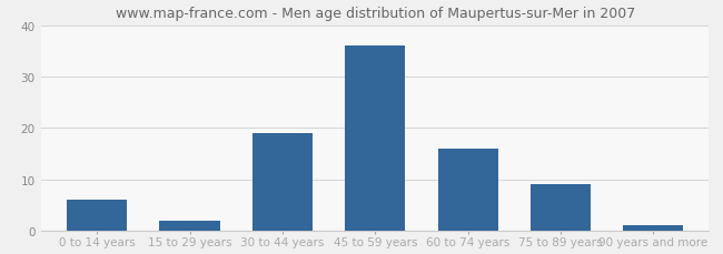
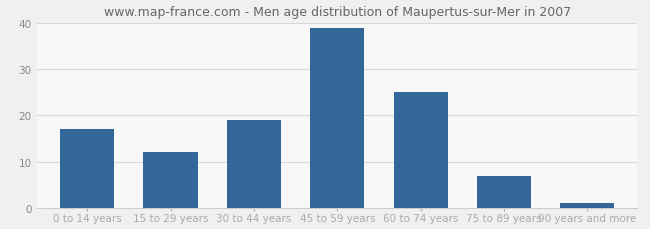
0 to 14 years: 6 -> 17
15 to 29 years: 2 -> 12
45 to 59 years: 36 -> 39
60 to 74 years: 16 -> 25
75 to 89 years: 9 -> 7
